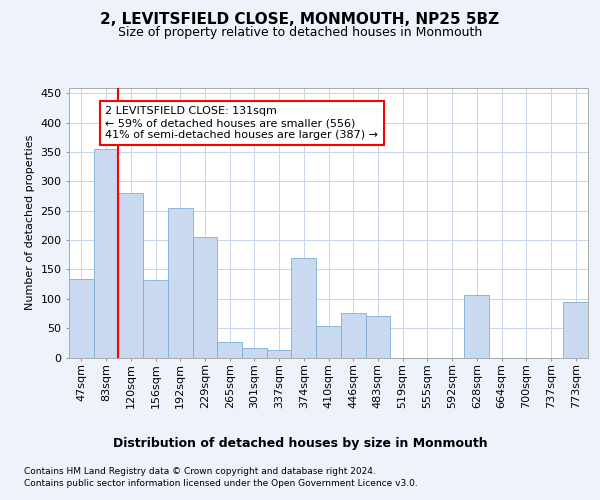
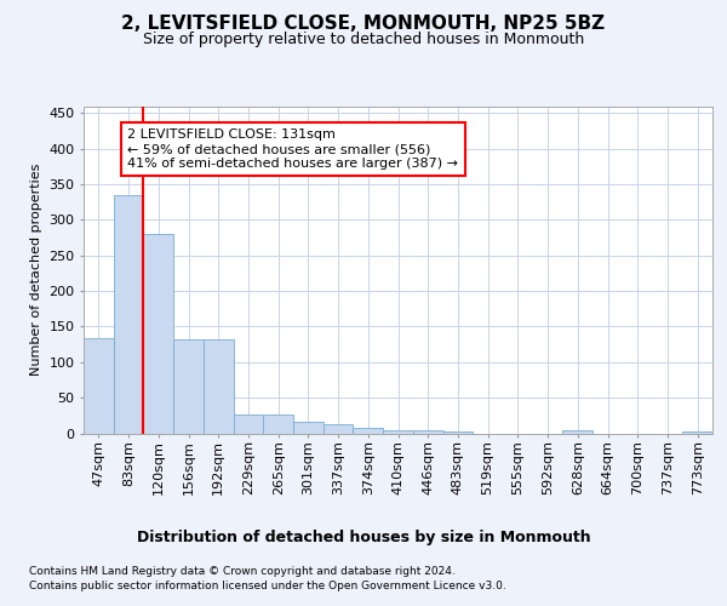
83sqm: 356 -> 335
192sqm: 254 -> 132
229sqm: 206 -> 27
374sqm: 170 -> 8
410sqm: 54 -> 5
446sqm: 76 -> 5
483sqm: 70 -> 3
628sqm: 106 -> 4
773sqm: 94 -> 3
